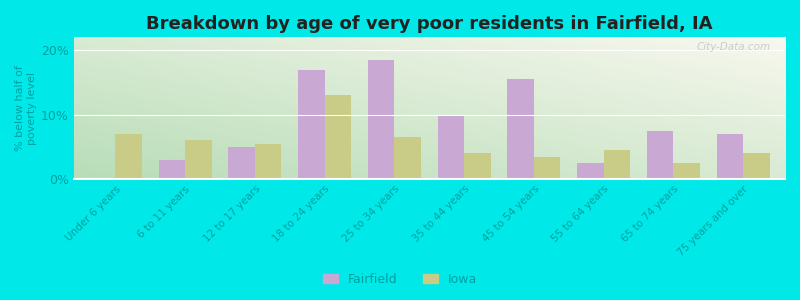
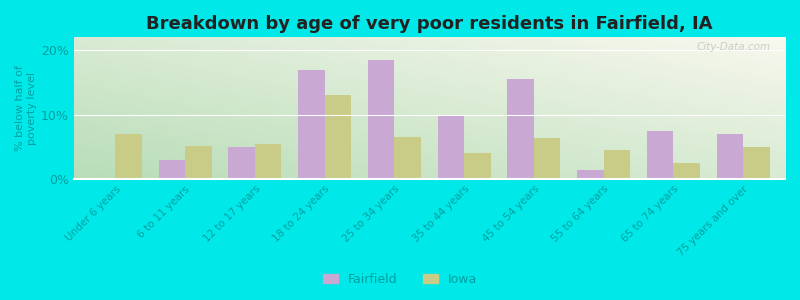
Iowa/6 to 11 years: 6.0% -> 5.2%
Iowa/45 to 54 years: 3.5% -> 6.4%
Fairfield/55 to 64 years: 2.5% -> 1.4%
Iowa/75 years and over: 4.0% -> 5.0%
